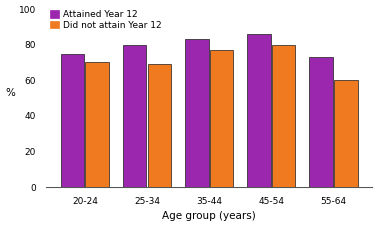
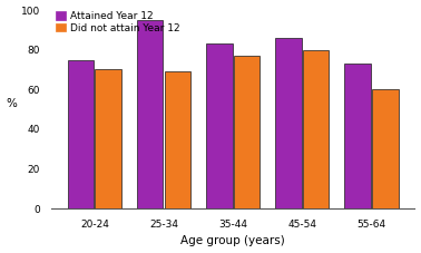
Attained Year 12/25-34: 80 -> 95
